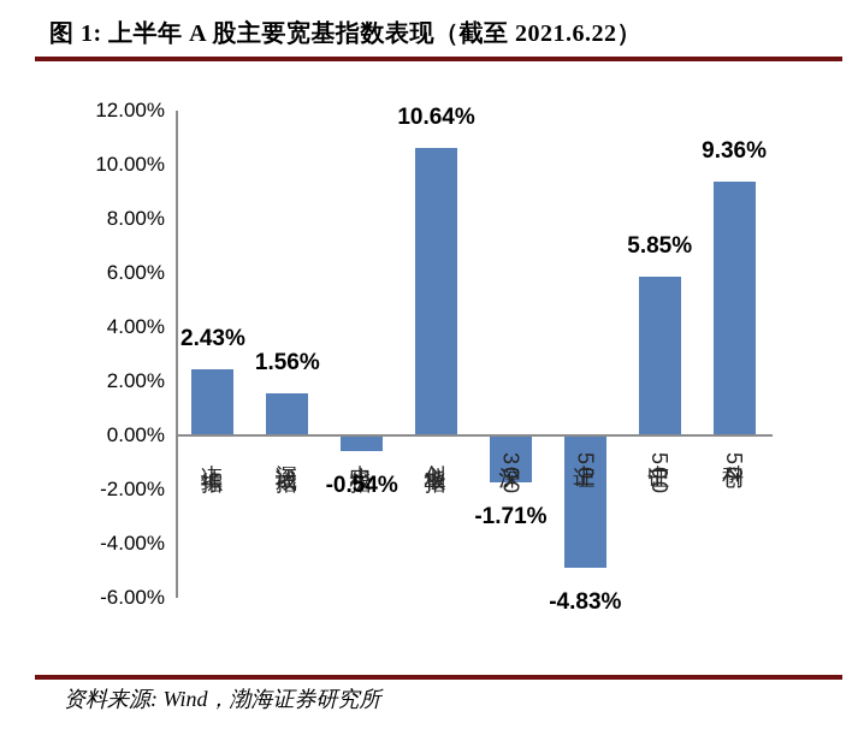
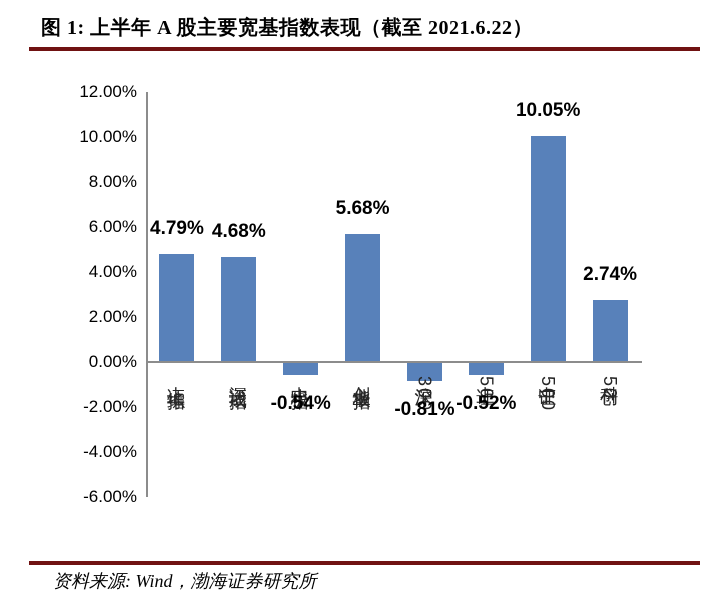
上证综指: 2.43% -> 4.79%
深证成指: 1.56% -> 4.68%
创业板指: 10.64% -> 5.68%
沪深300: -1.71% -> -0.81%
上证50: -4.83% -> -0.52%
中证500: 5.85% -> 10.05%
科创50: 9.36% -> 2.74%
